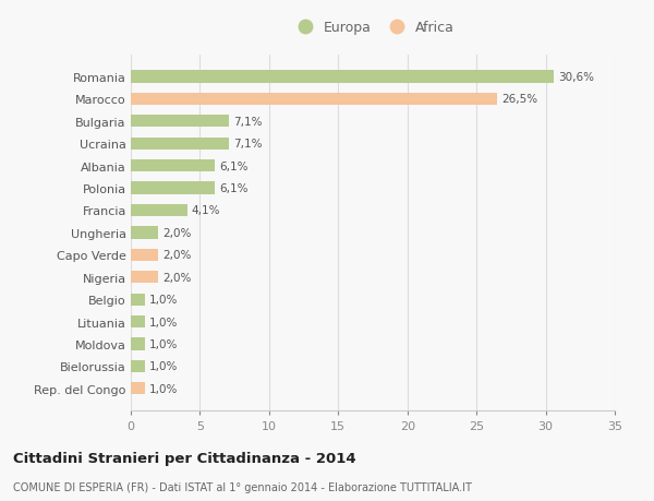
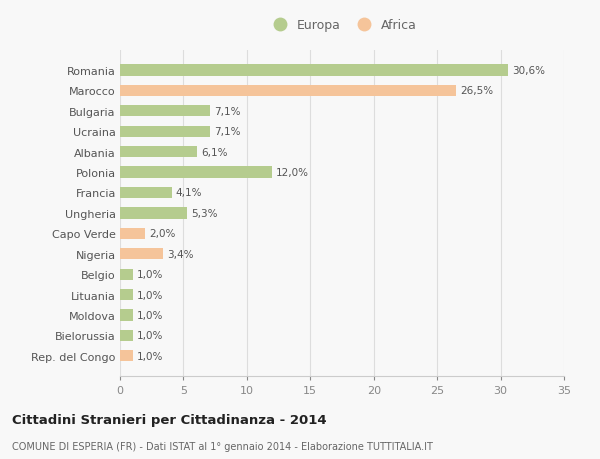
Polonia: 6,1% -> 12,0%
Ungheria: 2,0% -> 5,3%
Nigeria: 2,0% -> 3,4%
